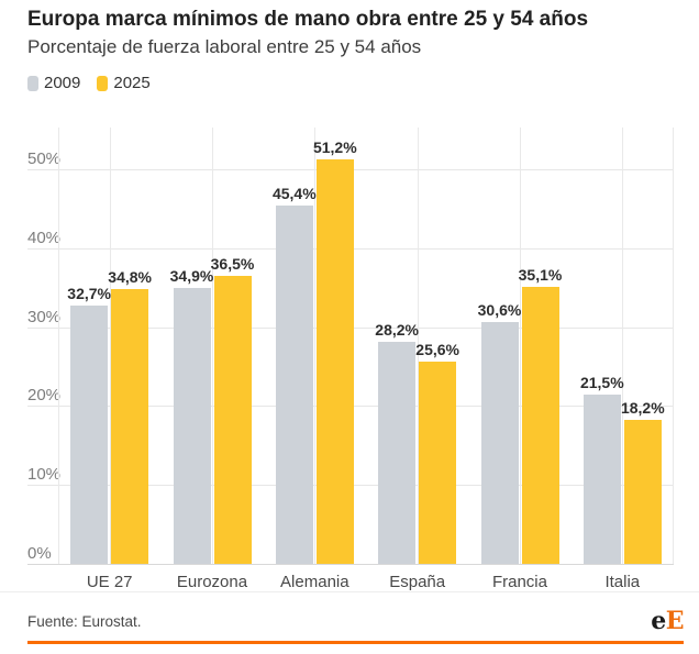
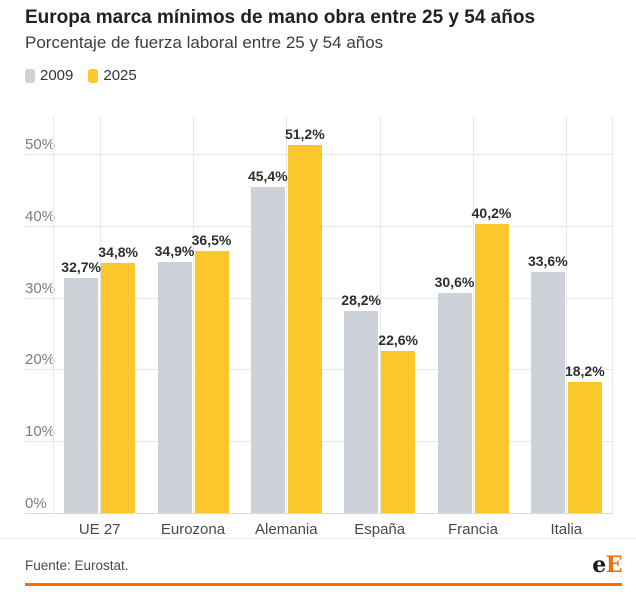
2025/España: 25,6% -> 22,6%
2025/Francia: 35,1% -> 40,2%
2009/Italia: 21,5% -> 33,6%
